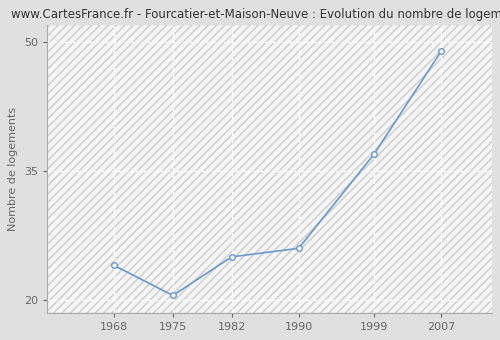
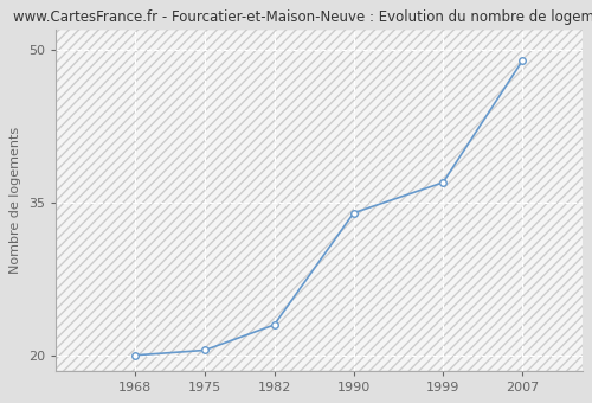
1968: 24.0 -> 20.0
1982: 25.0 -> 23.0
1990: 26.0 -> 34.0
